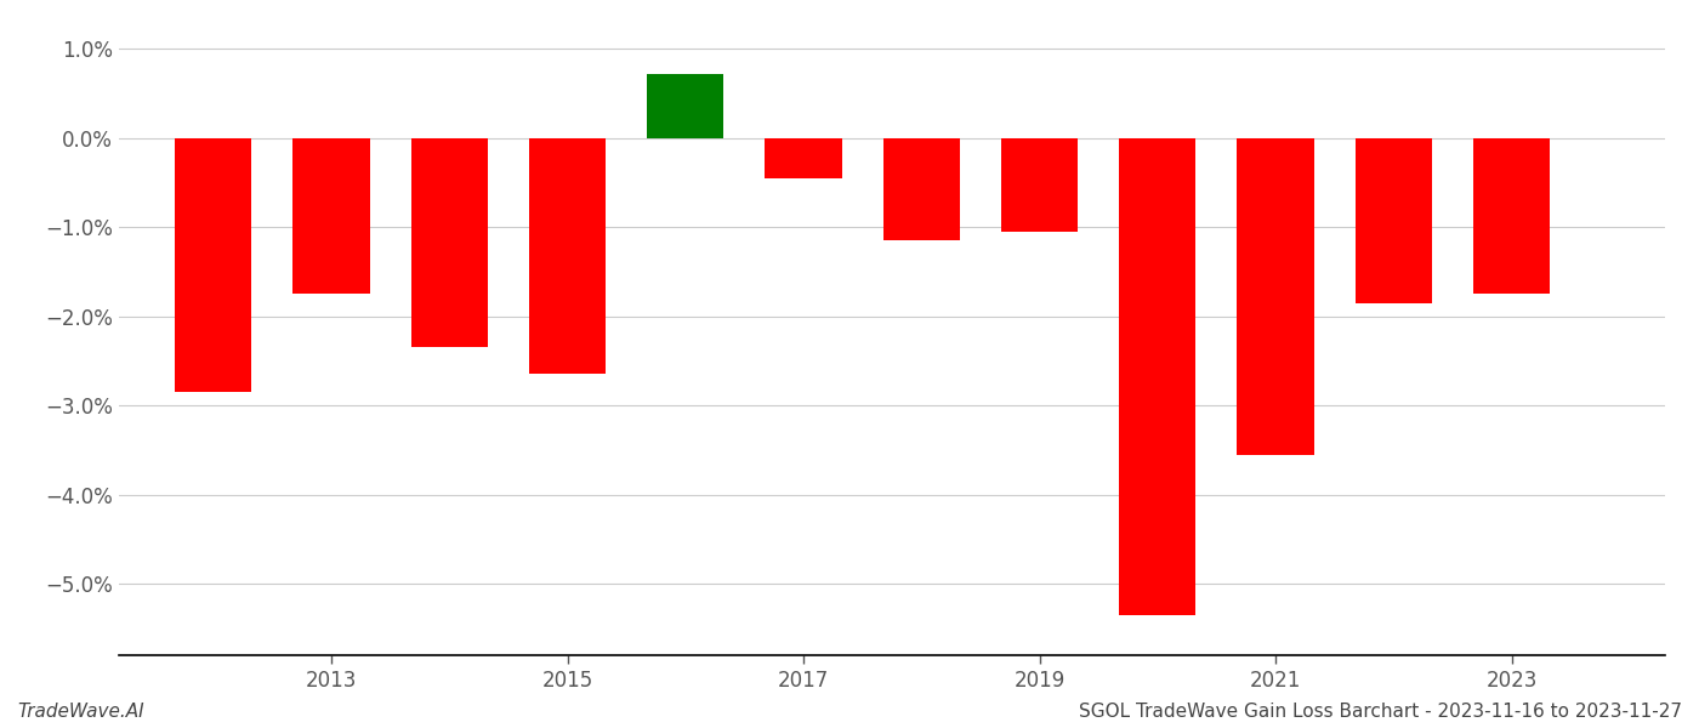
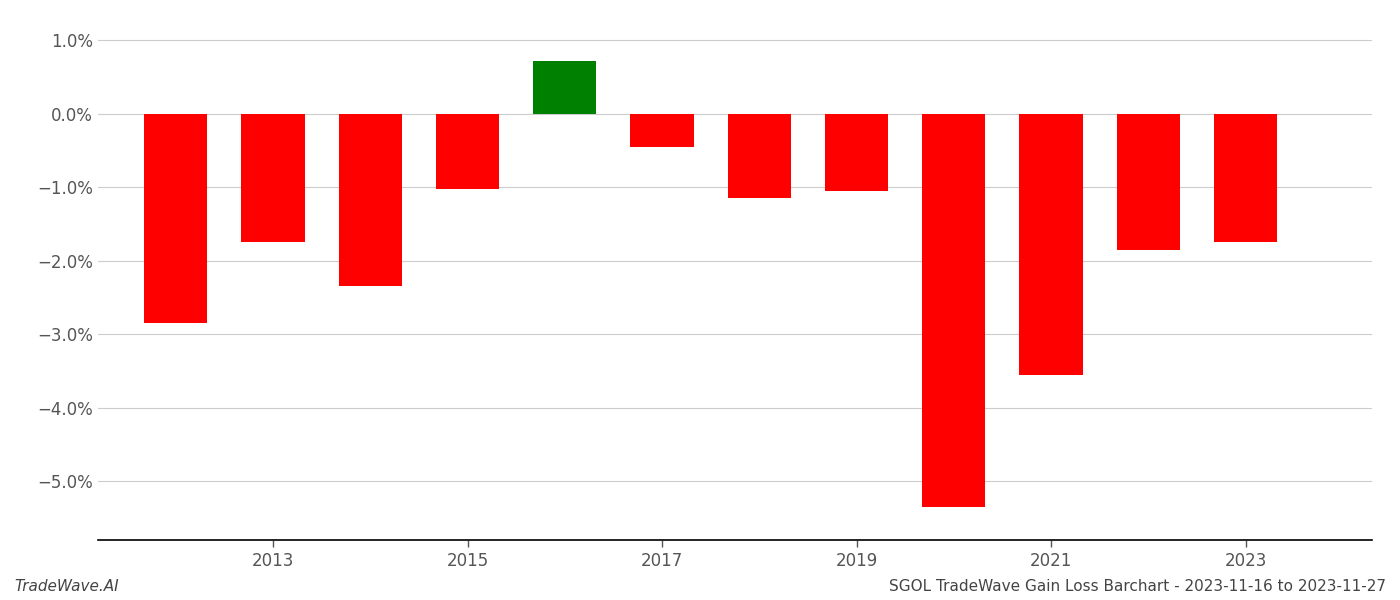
2015: -2.65% -> -1.02%
